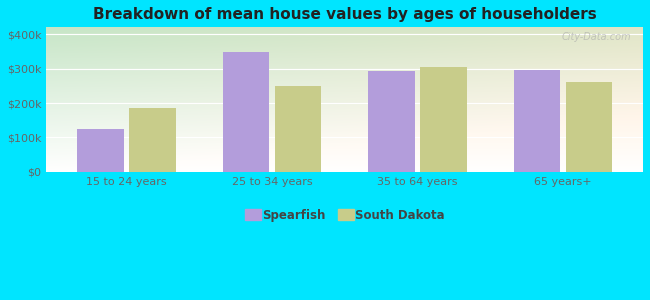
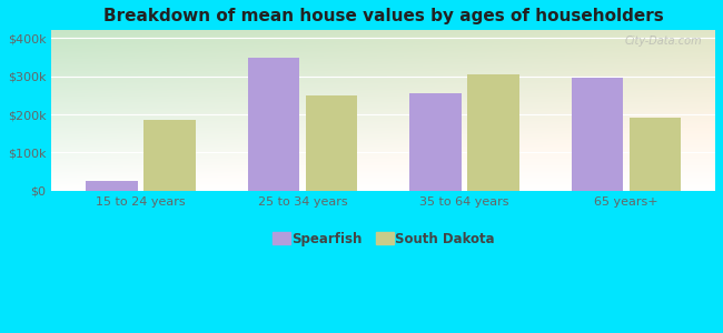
Spearfish/15 to 24 years: $125k -> $25k
Spearfish/35 to 64 years: $292k -> $255k
South Dakota/65 years+: $260k -> $190k
